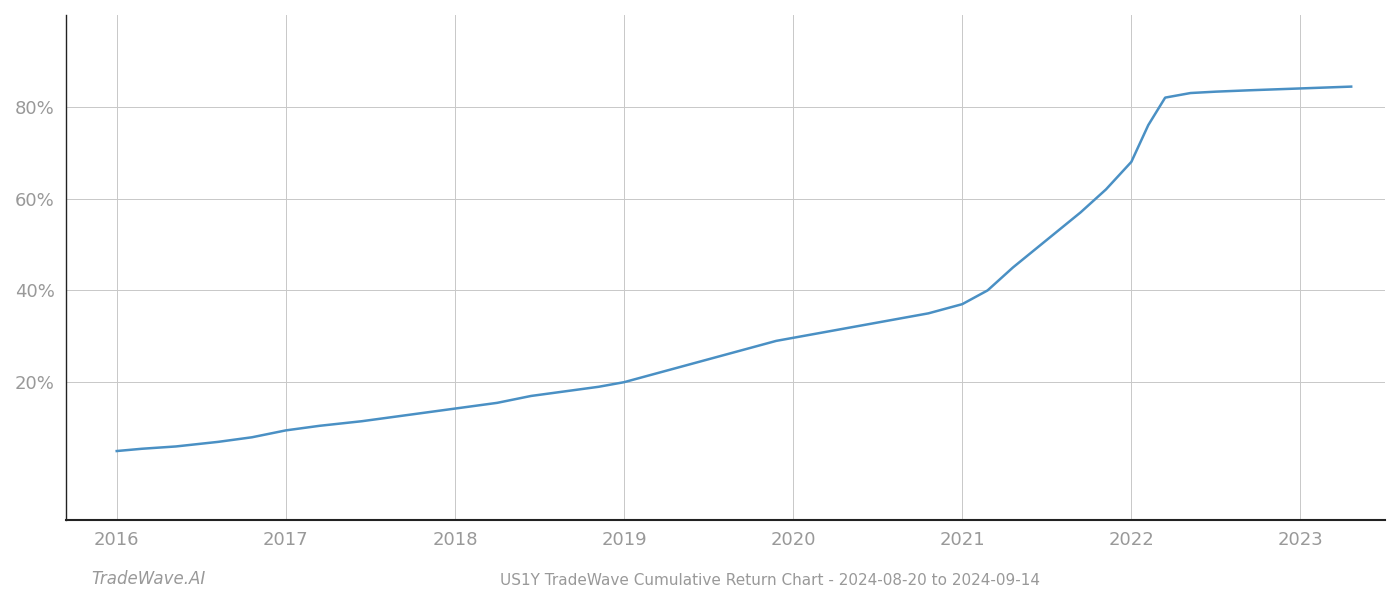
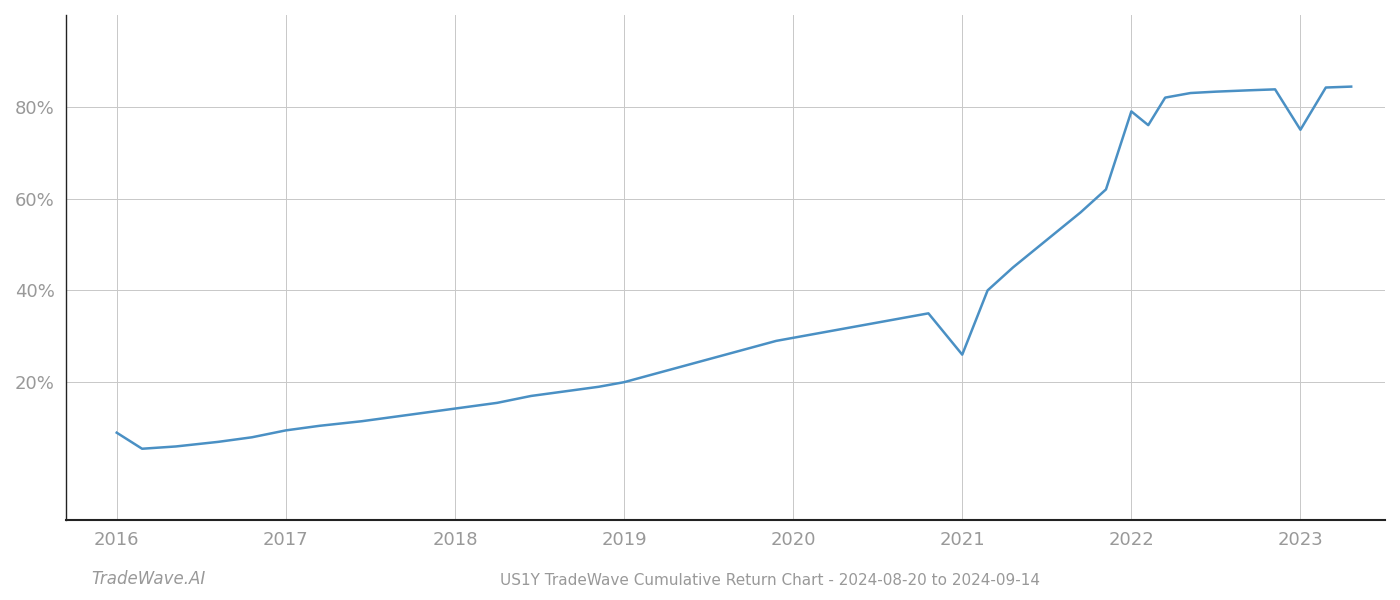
2016: 5.0% -> 9.0%
2021: 37.0% -> 26.0%
2022: 68.0% -> 79.0%
2023: 84.0% -> 75.0%
